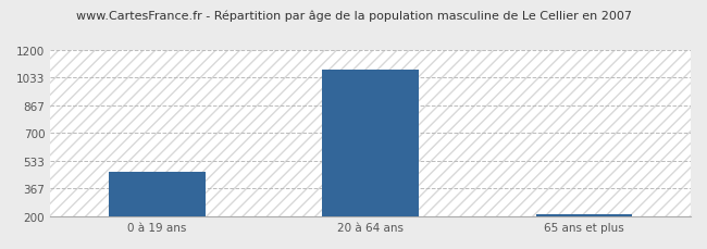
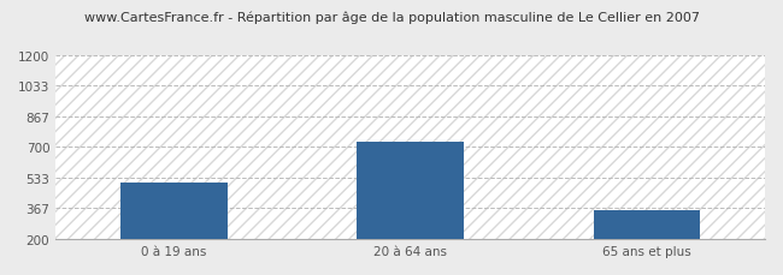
0 à 19 ans: 470 -> 510
20 à 64 ans: 1080 -> 730
65 ans et plus: 220 -> 360
